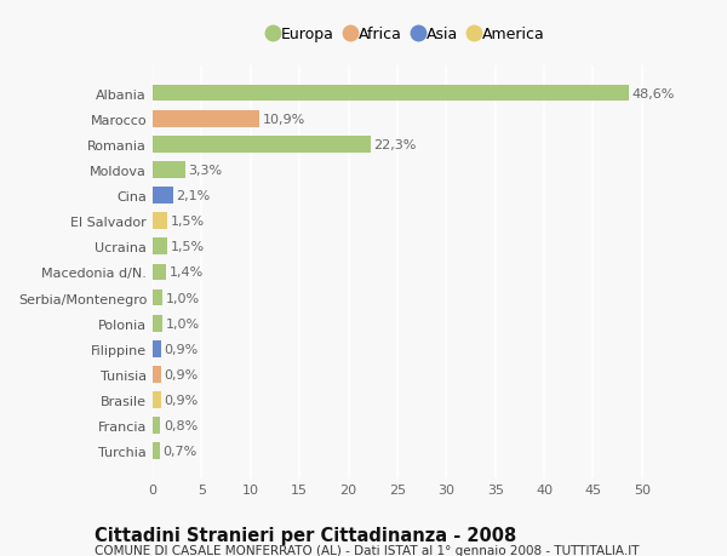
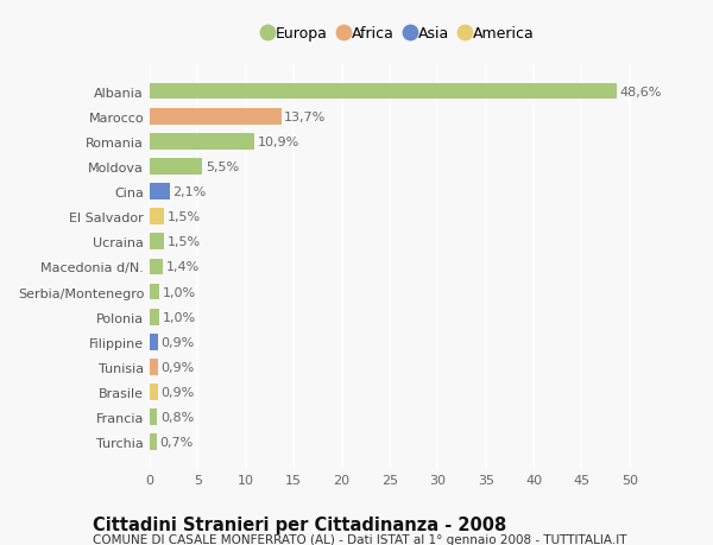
Marocco: 10,9% -> 13,7%
Romania: 22,3% -> 10,9%
Moldova: 3,3% -> 5,5%
